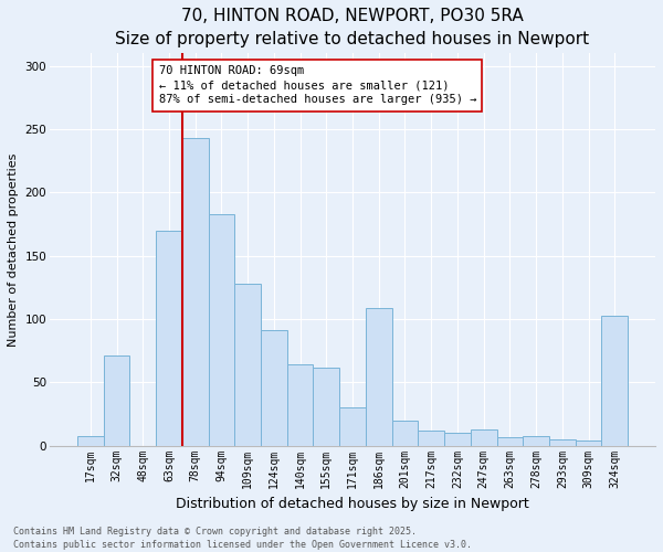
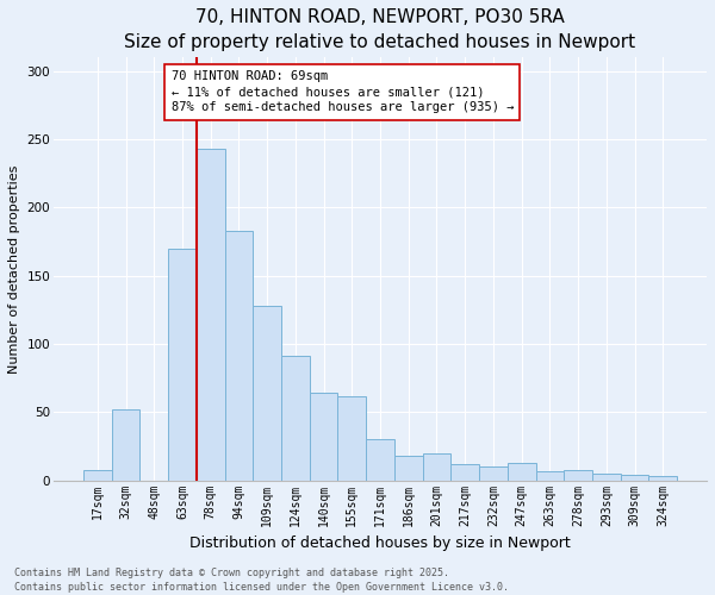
32sqm: 71 -> 52
186sqm: 109 -> 18
324sqm: 103 -> 3
